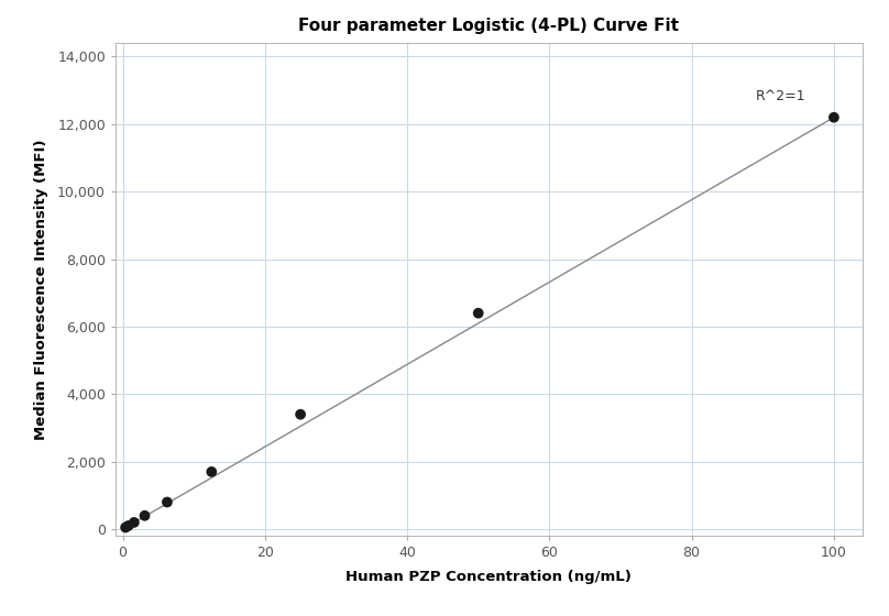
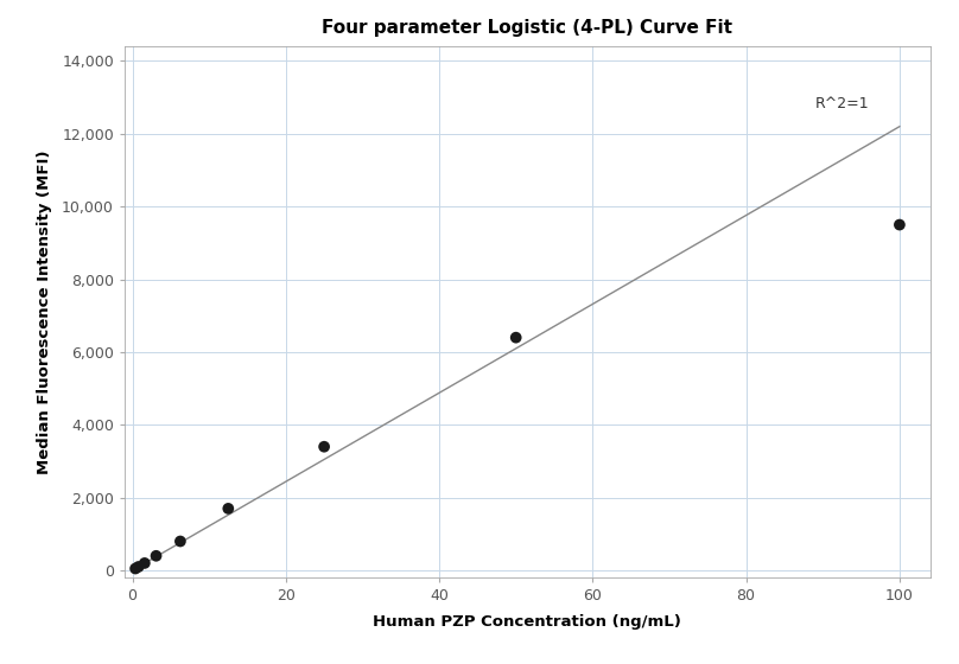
100: 12,200 -> 9,500
